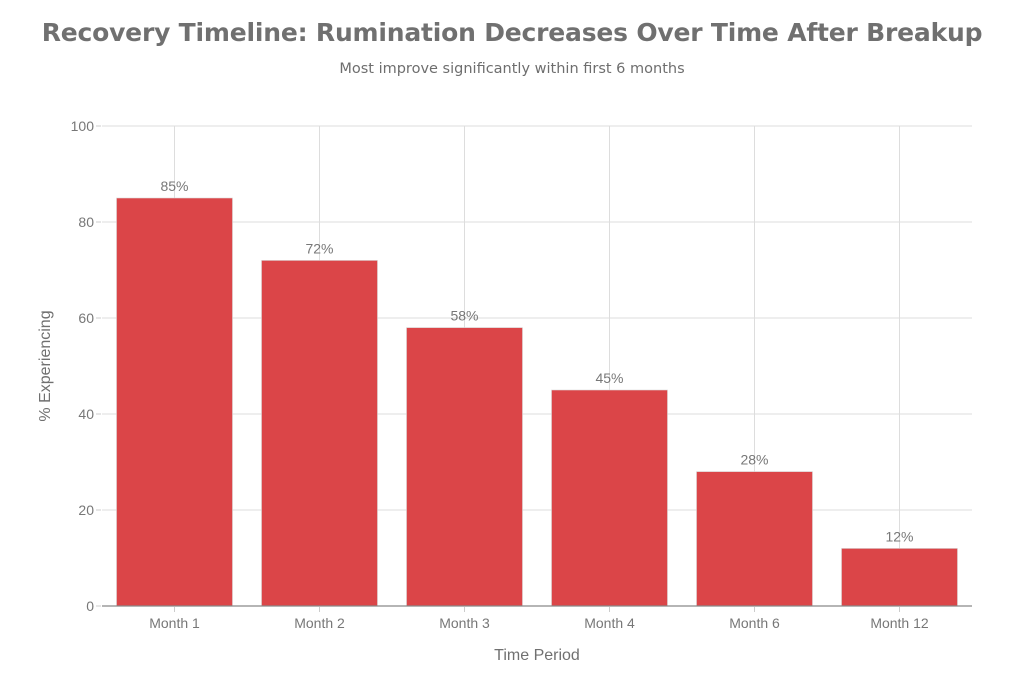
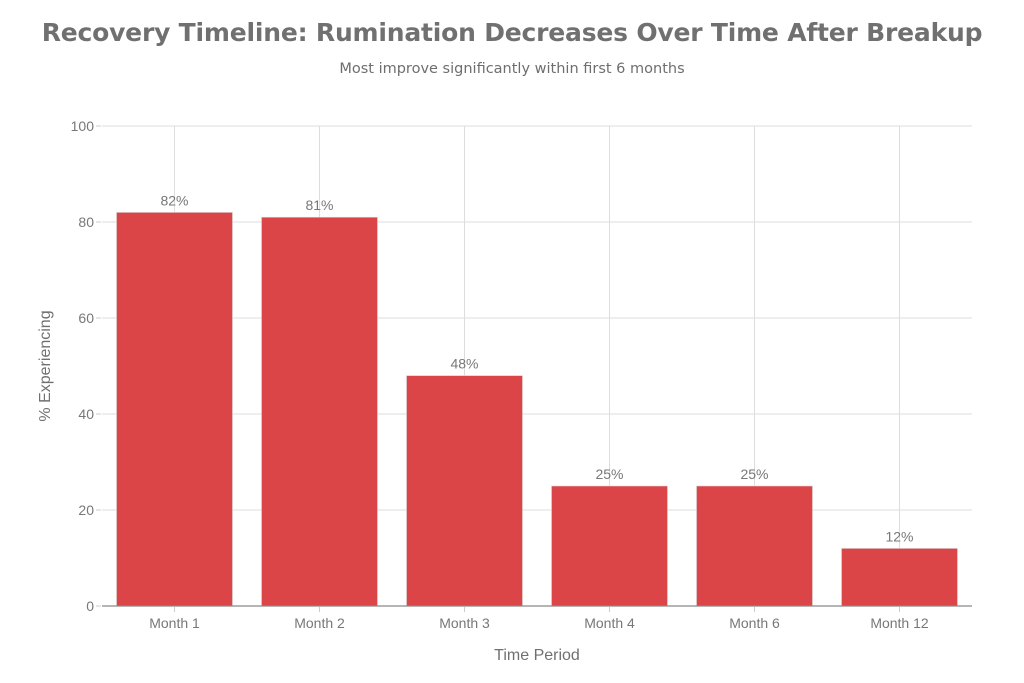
Month 1: 85% -> 82%
Month 2: 72% -> 81%
Month 3: 58% -> 48%
Month 4: 45% -> 25%
Month 6: 28% -> 25%
